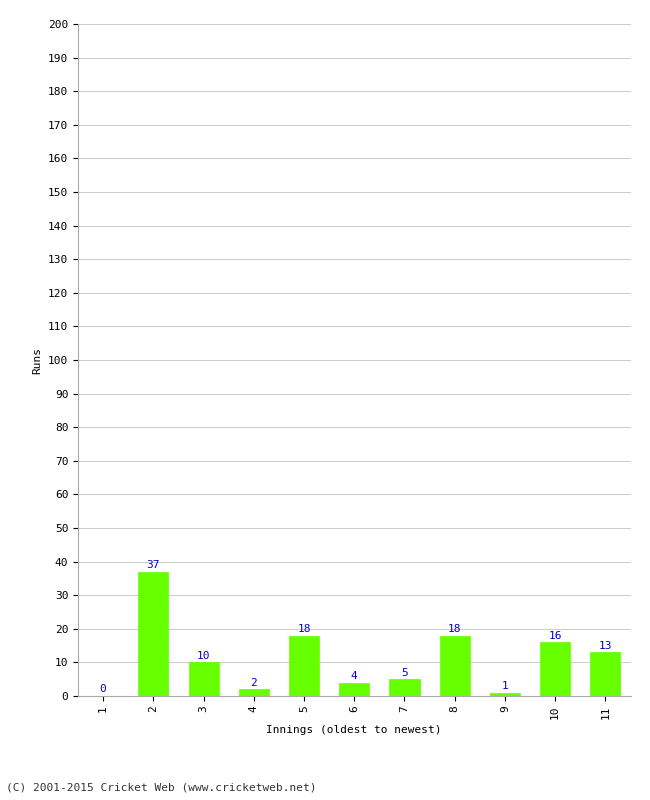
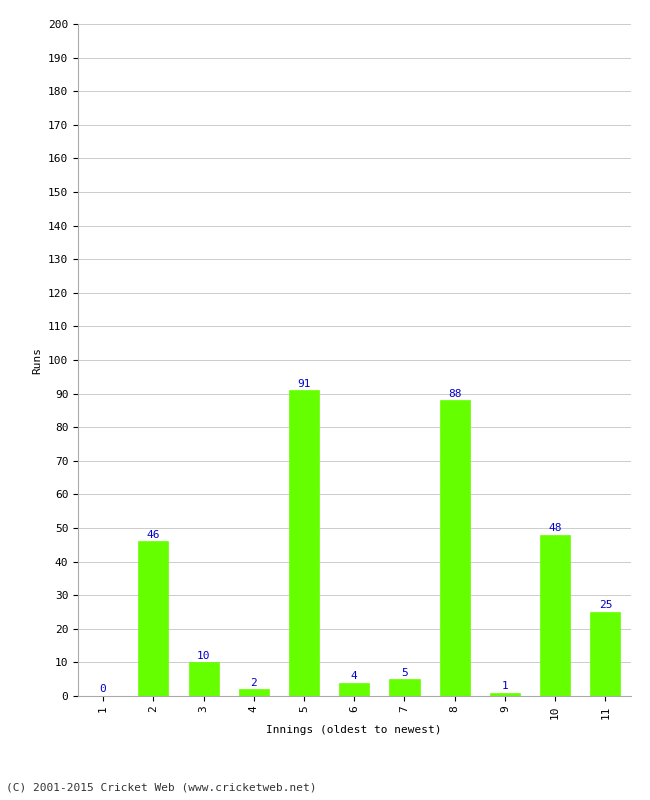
2: 37 -> 46
5: 18 -> 91
8: 18 -> 88
10: 16 -> 48
11: 13 -> 25
